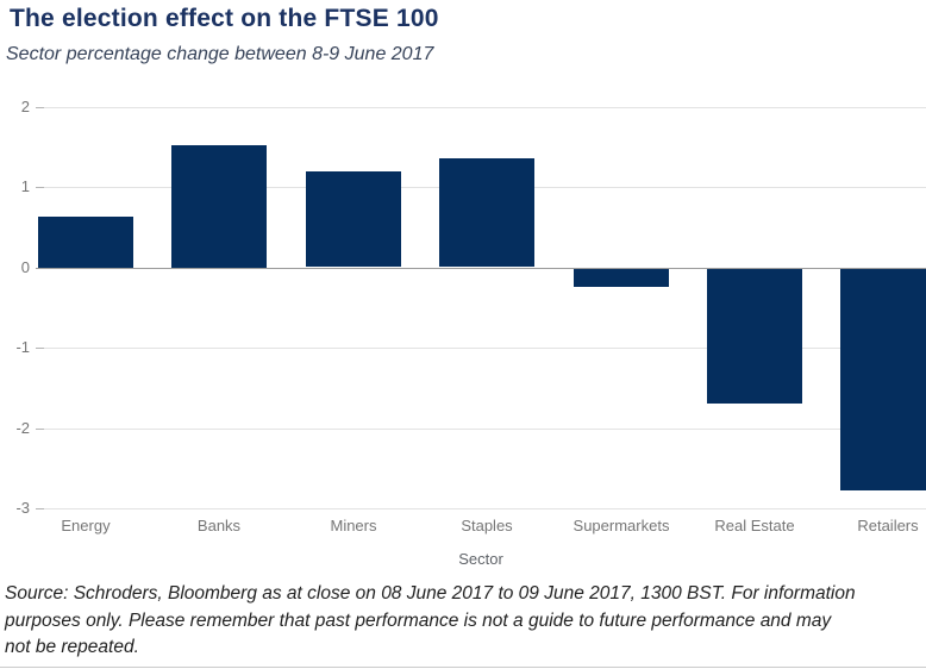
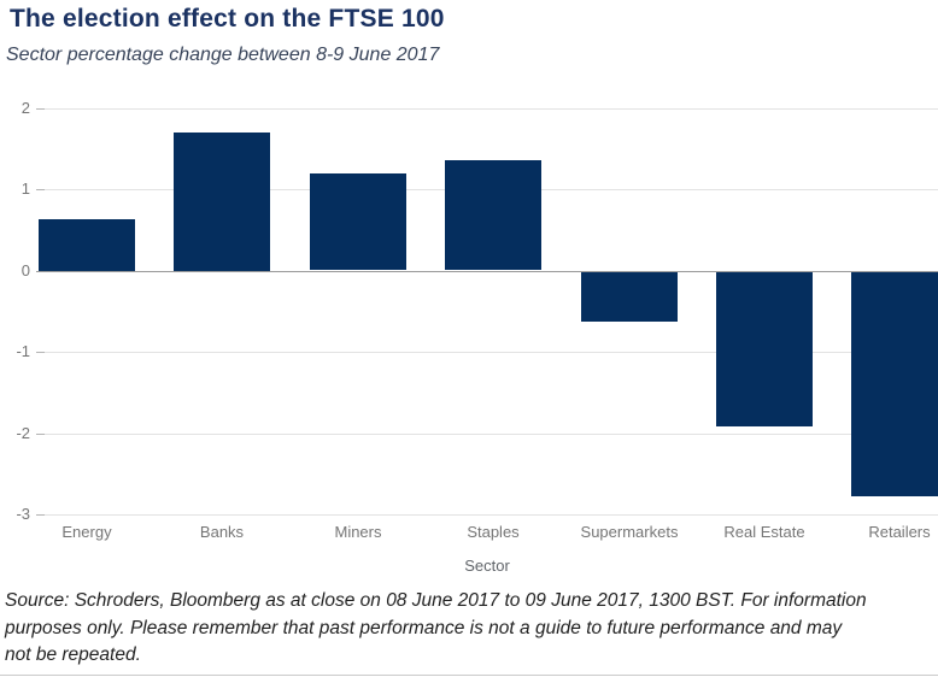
Banks: 1.5 -> 1.7
Supermarkets: -0.2 -> -0.6
Real Estate: -1.7 -> -1.9
